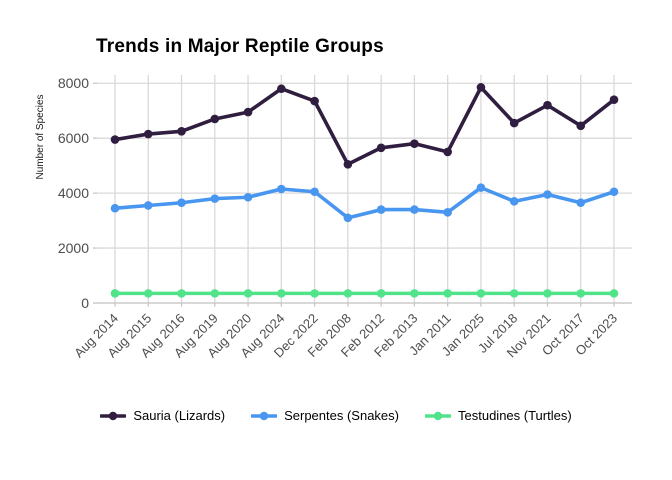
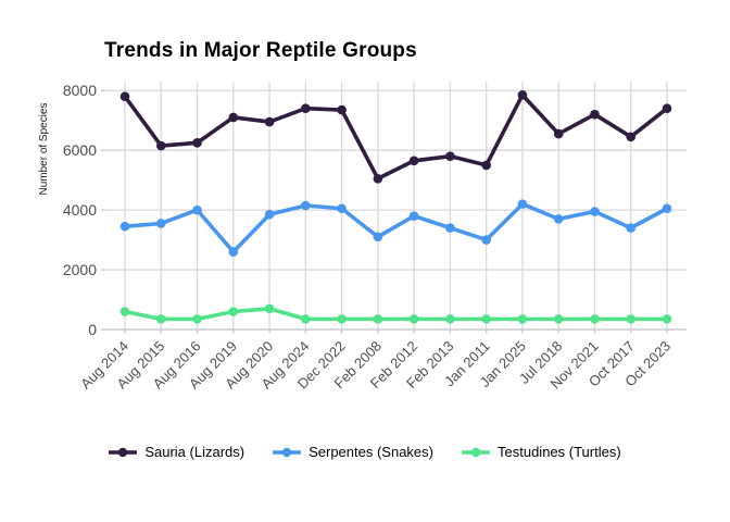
Sauria (Lizards)/Aug 2014: 6000 -> 7800
Testudines (Turtles)/Aug 2014: 400 -> 600
Serpentes (Snakes)/Aug 2016: 3600 -> 4000
Sauria (Lizards)/Aug 2019: 6700 -> 7100
Serpentes (Snakes)/Aug 2019: 3800 -> 2600
Testudines (Turtles)/Aug 2019: 400 -> 600
Testudines (Turtles)/Aug 2020: 400 -> 700
Sauria (Lizards)/Aug 2024: 7800 -> 7400
Serpentes (Snakes)/Feb 2012: 3400 -> 3800
Serpentes (Snakes)/Jan 2011: 3300 -> 3000
Serpentes (Snakes)/Oct 2017: 3600 -> 3400
